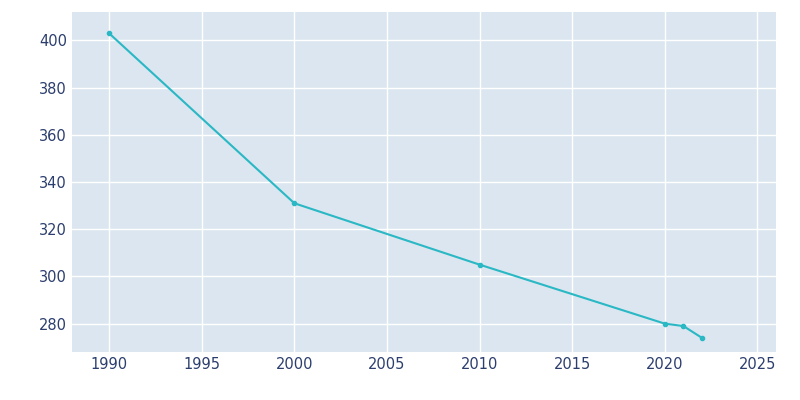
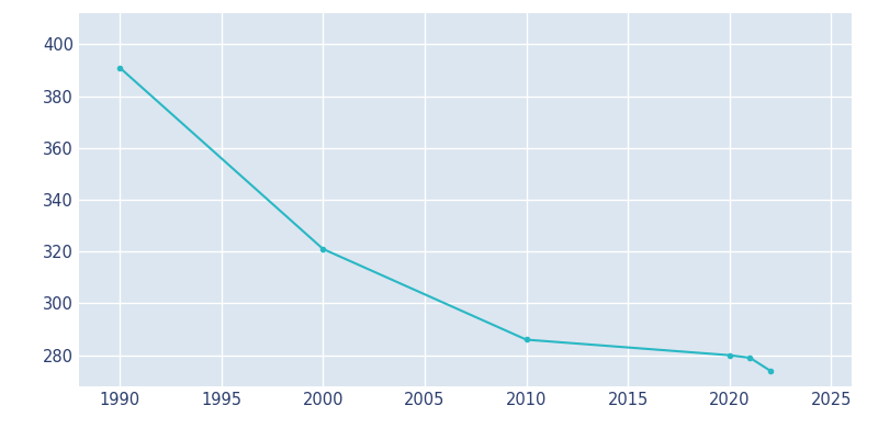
1990: 403 -> 391
2000: 331 -> 321
2010: 305 -> 286
